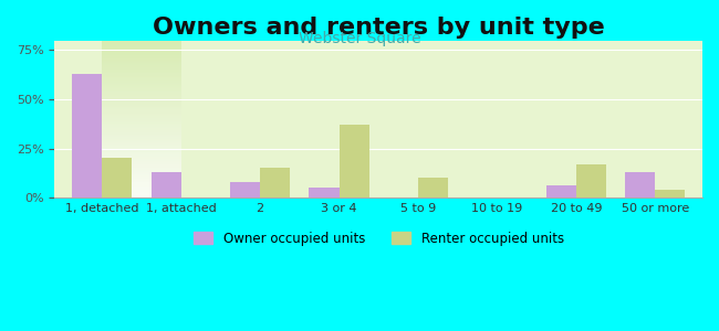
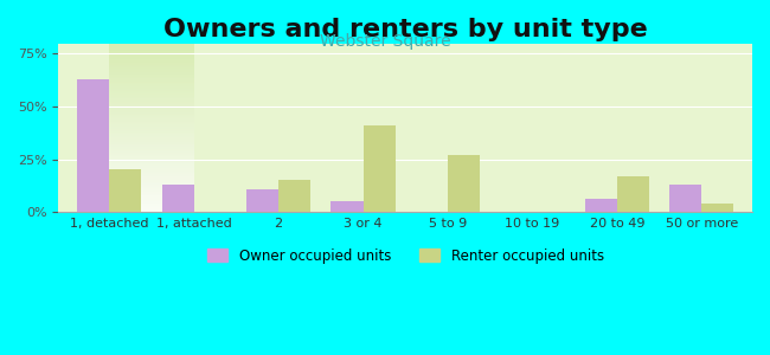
Owner occupied units/2: 8% -> 11%
Renter occupied units/3 or 4: 37% -> 41%
Renter occupied units/5 to 9: 10% -> 27%
